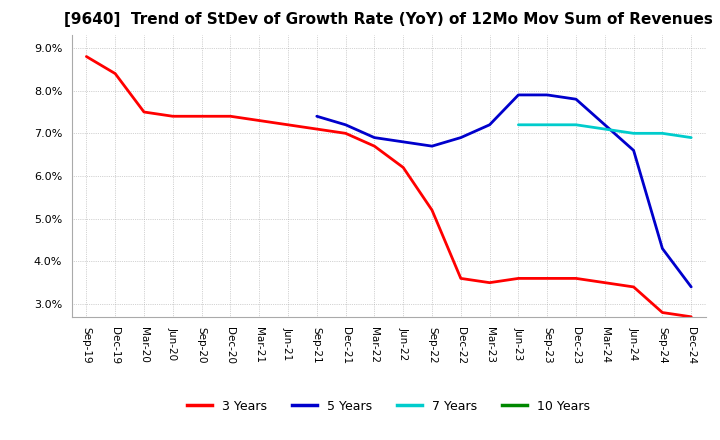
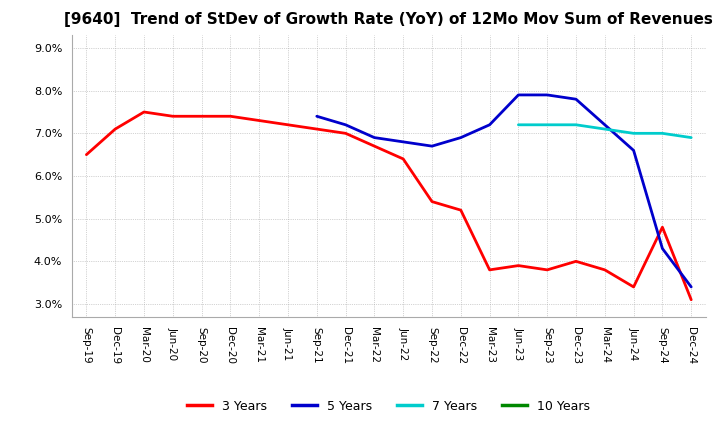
3 Years/Sep-19: 8.8% -> 6.5%
3 Years/Dec-19: 8.4% -> 7.1%
3 Years/Jun-22: 6.2% -> 6.4%
3 Years/Sep-22: 5.2% -> 5.4%
3 Years/Dec-22: 3.6% -> 5.2%
3 Years/Mar-23: 3.5% -> 3.8%
3 Years/Jun-23: 3.6% -> 3.9%
3 Years/Sep-23: 3.6% -> 3.8%
3 Years/Dec-23: 3.6% -> 4.0%
3 Years/Mar-24: 3.5% -> 3.8%
3 Years/Sep-24: 2.8% -> 4.8%
3 Years/Dec-24: 2.7% -> 3.1%
